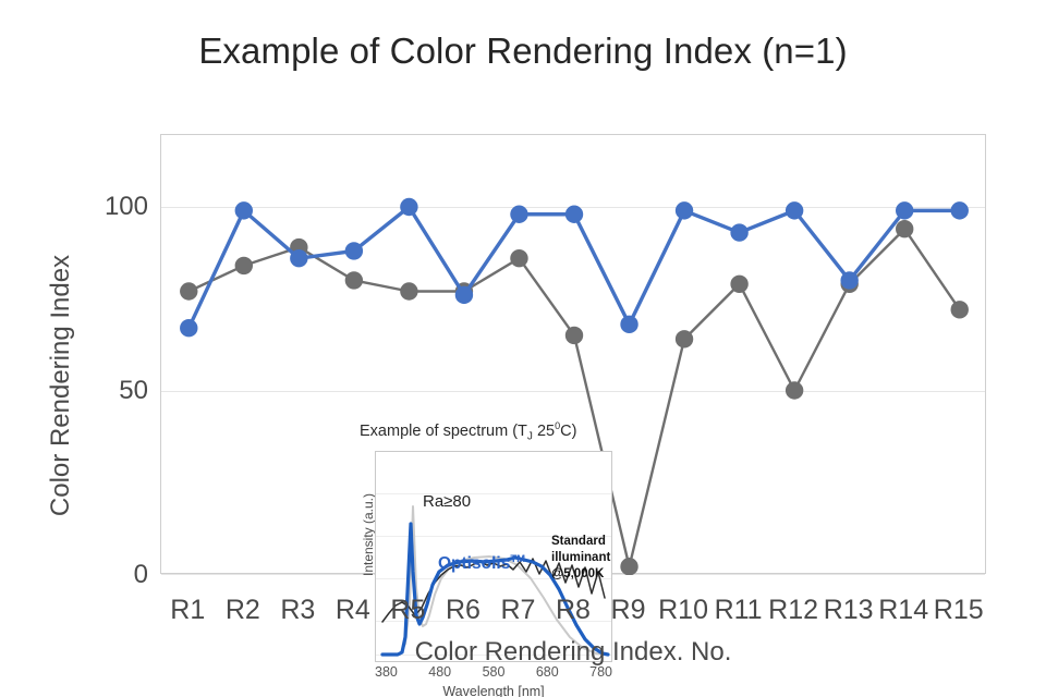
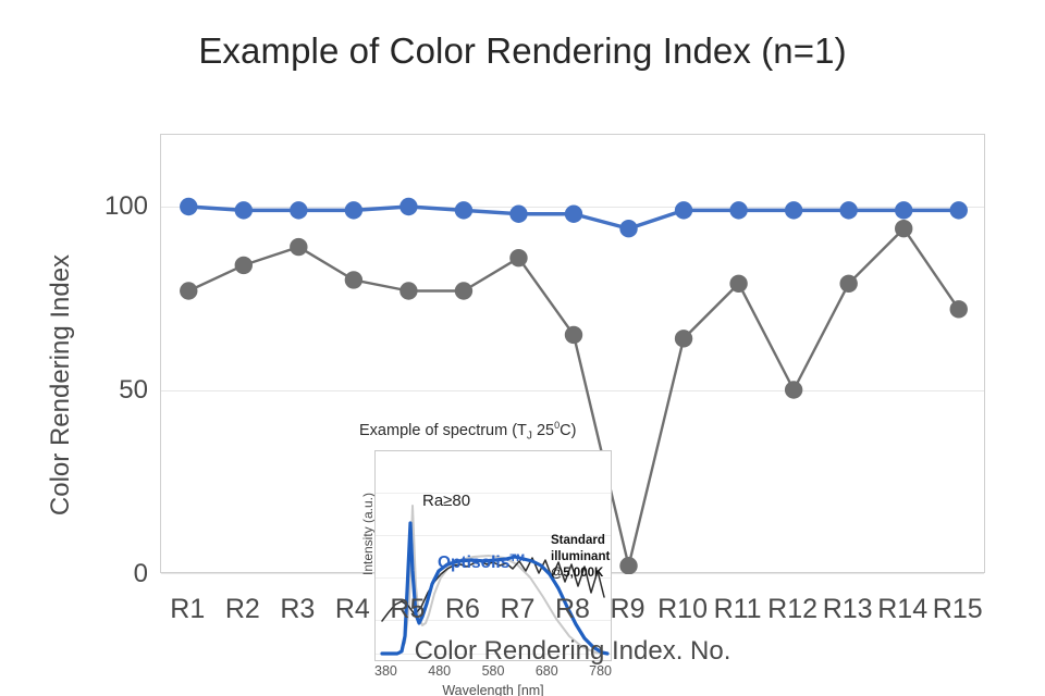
Optisolis/R1: 67 -> 100
Optisolis/R3: 86 -> 99
Optisolis/R4: 88 -> 99
Optisolis/R6: 76 -> 99
Optisolis/R9: 68 -> 94
Optisolis/R11: 93 -> 99
Optisolis/R13: 80 -> 99
